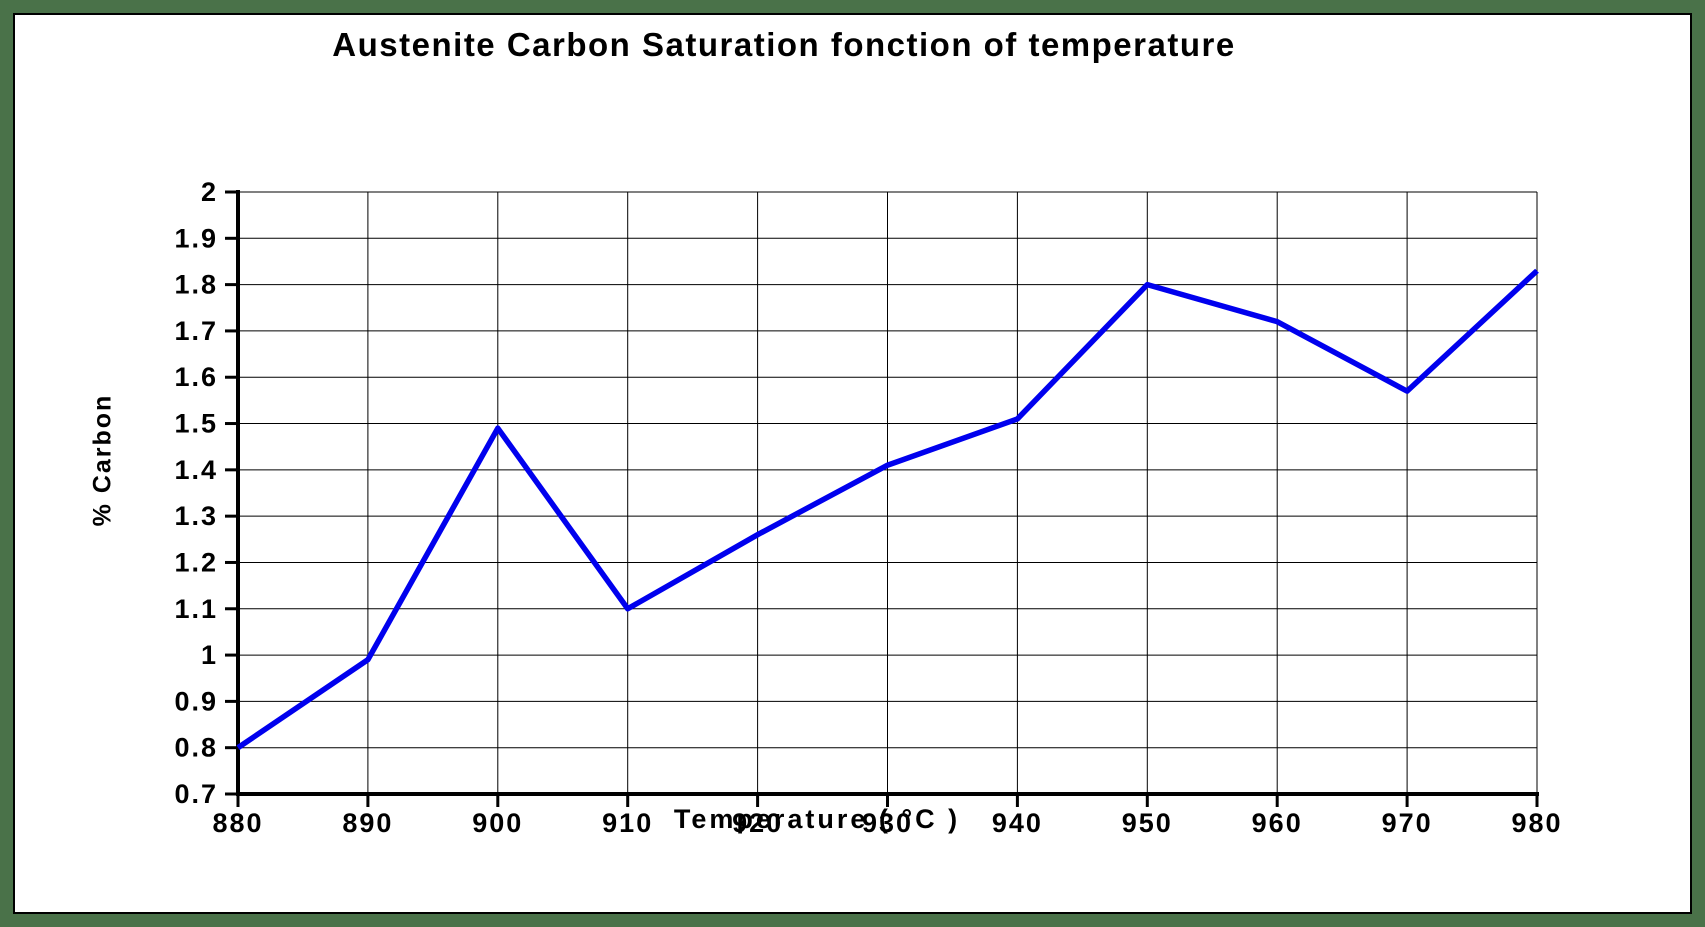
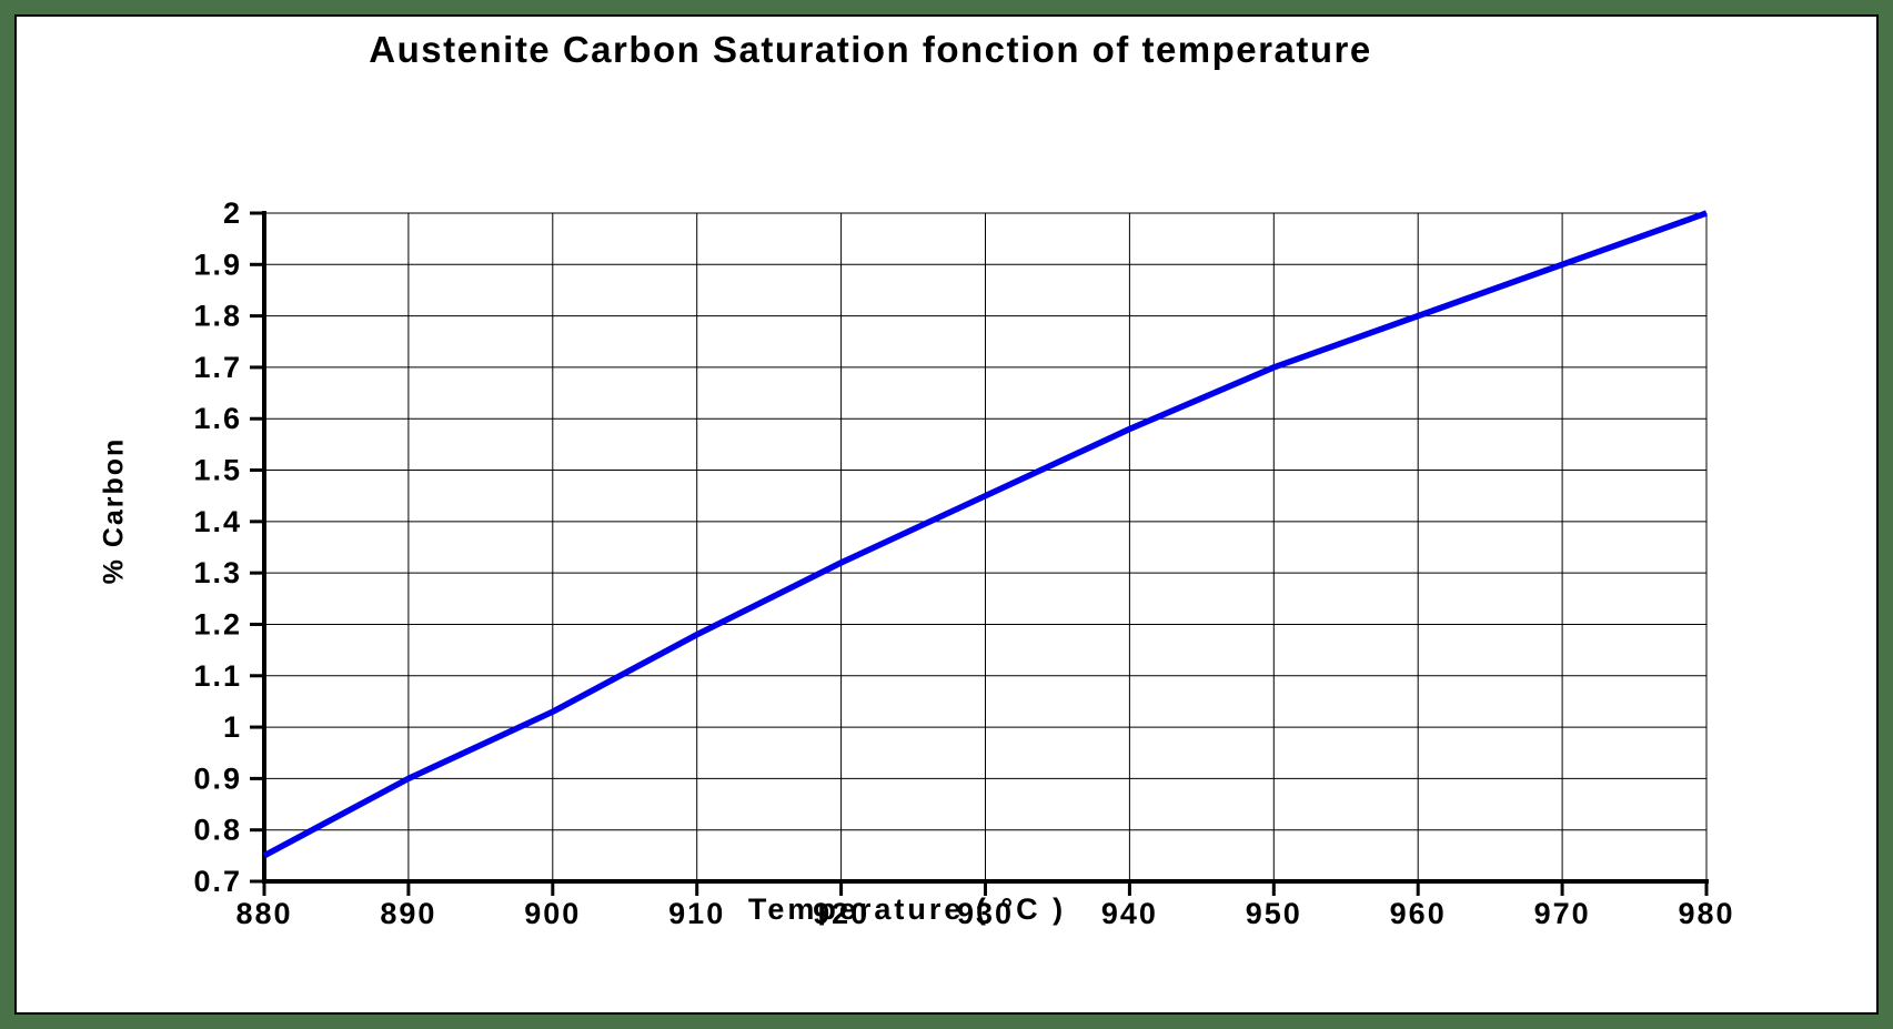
880: 0.80 -> 0.75
890: 0.99 -> 0.90
900: 1.49 -> 1.03
910: 1.10 -> 1.18
920: 1.26 -> 1.32
930: 1.41 -> 1.45
940: 1.51 -> 1.58
950: 1.80 -> 1.70
960: 1.72 -> 1.80
970: 1.57 -> 1.90
980: 1.83 -> 2.00
